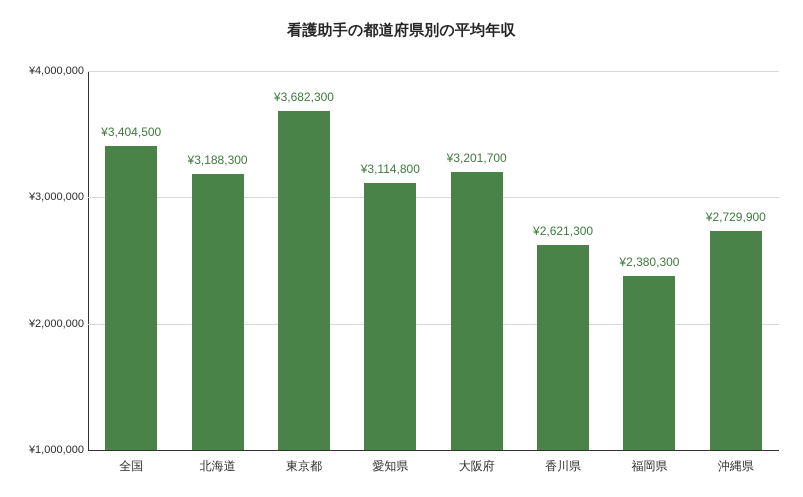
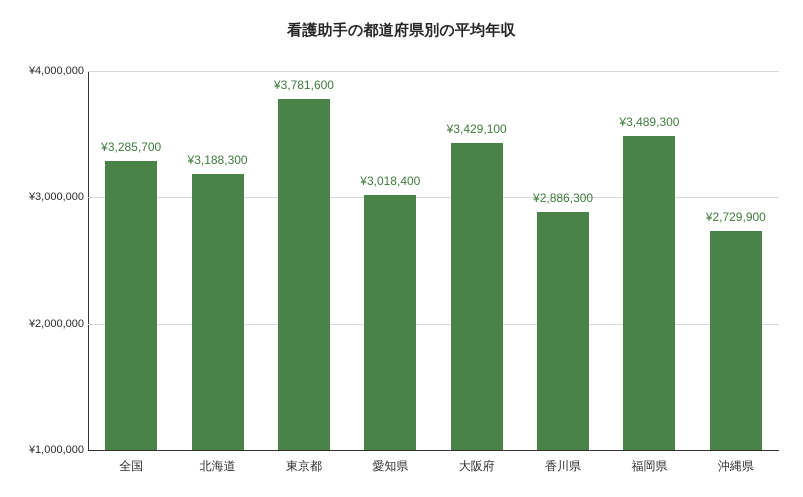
全国: ¥3,404,500 -> ¥3,285,700
東京都: ¥3,682,300 -> ¥3,781,600
愛知県: ¥3,114,800 -> ¥3,018,400
大阪府: ¥3,201,700 -> ¥3,429,100
香川県: ¥2,621,300 -> ¥2,886,300
福岡県: ¥2,380,300 -> ¥3,489,300
